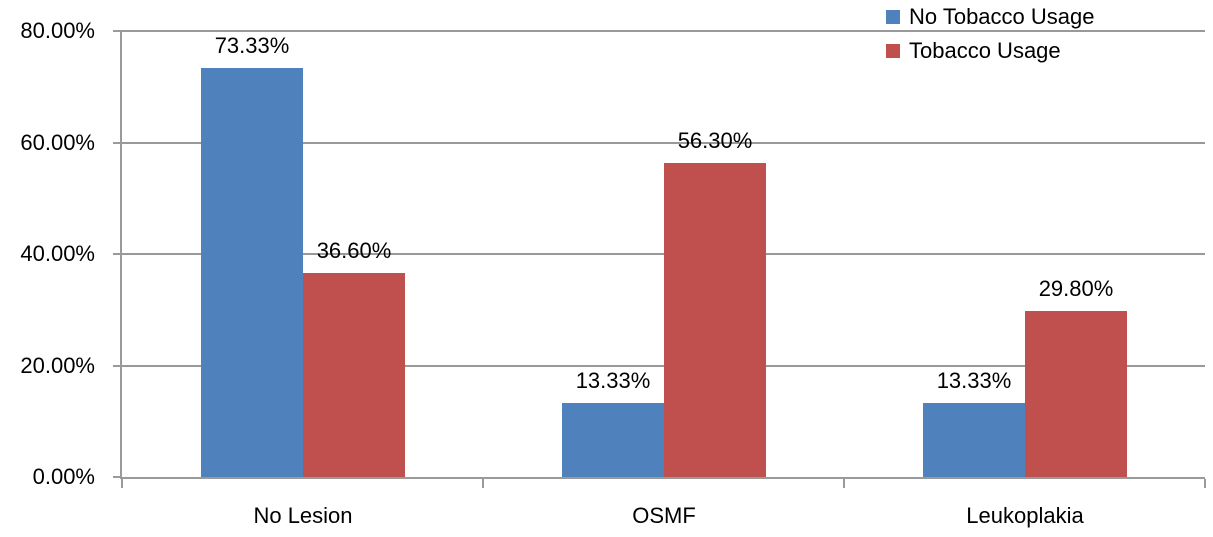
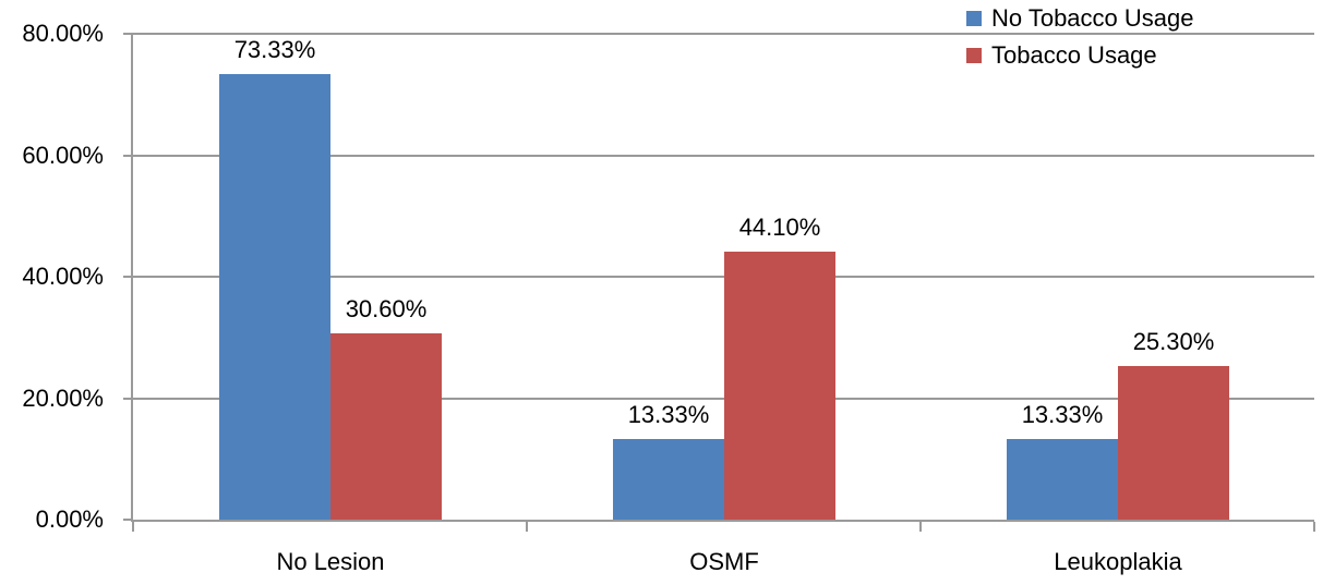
Tobacco Usage/No Lesion: 36.60% -> 30.60%
Tobacco Usage/OSMF: 56.30% -> 44.10%
Tobacco Usage/Leukoplakia: 29.80% -> 25.30%
